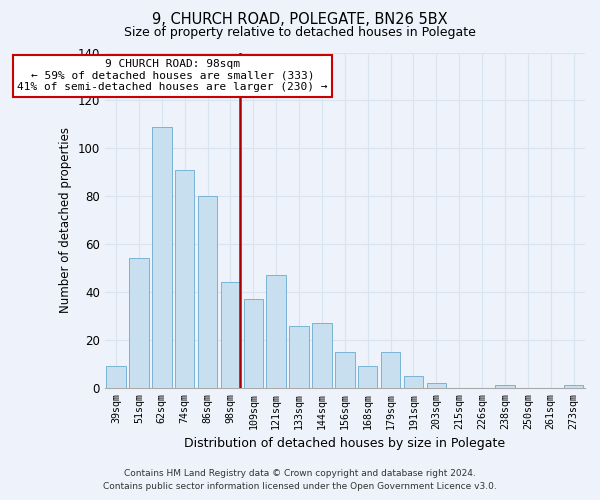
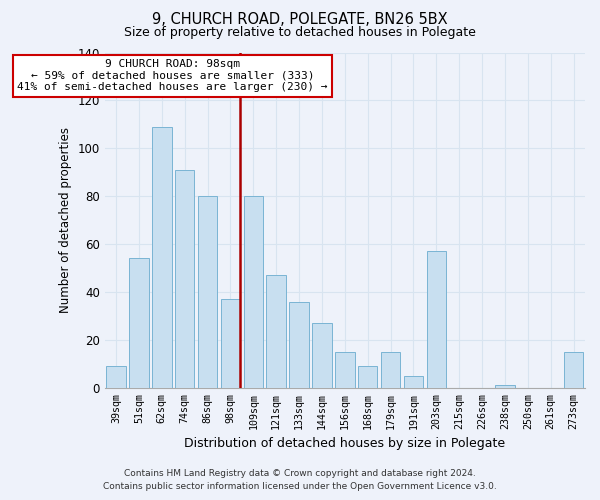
98sqm: 44 -> 37
109sqm: 37 -> 80
133sqm: 26 -> 36
203sqm: 2 -> 57
273sqm: 1 -> 15
